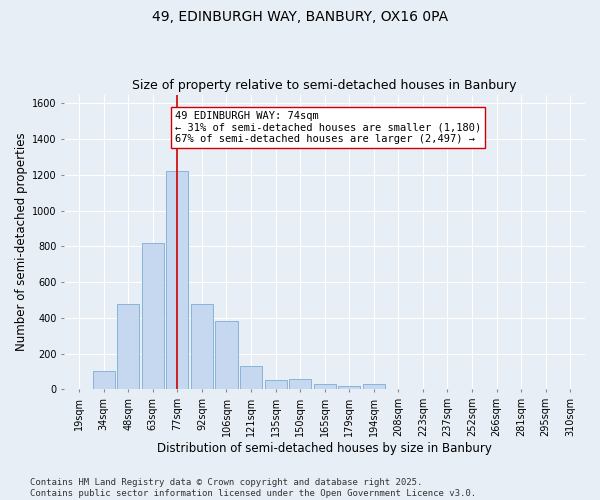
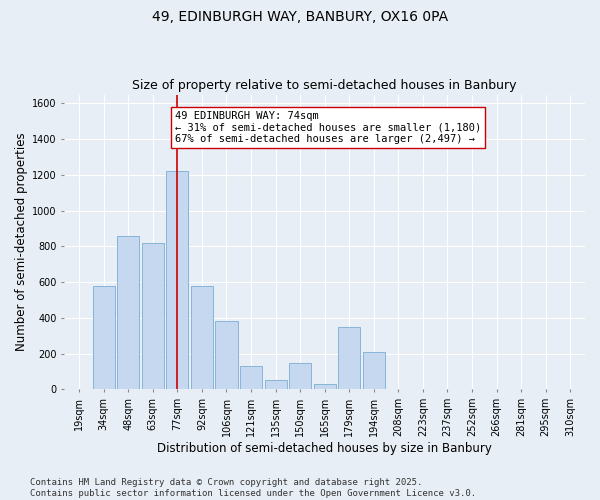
34sqm: 100 -> 580
48sqm: 480 -> 860
92sqm: 480 -> 580
150sqm: 60 -> 150
179sqm: 20 -> 350
194sqm: 30 -> 210
